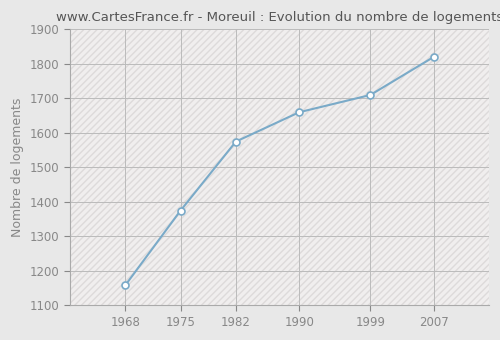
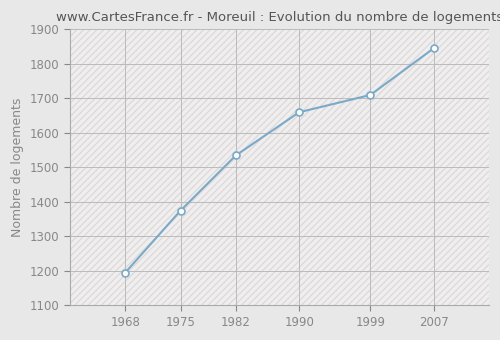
1968: 1158 -> 1195
1982: 1575 -> 1535
2007: 1820 -> 1845
